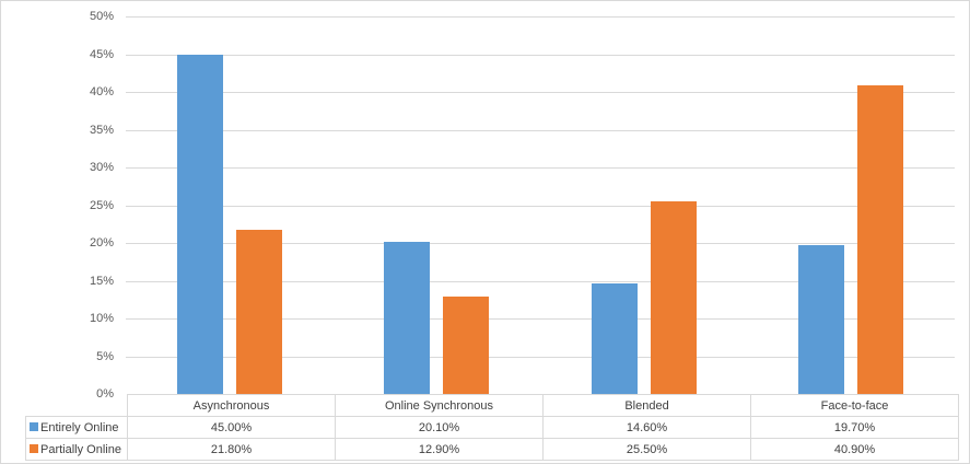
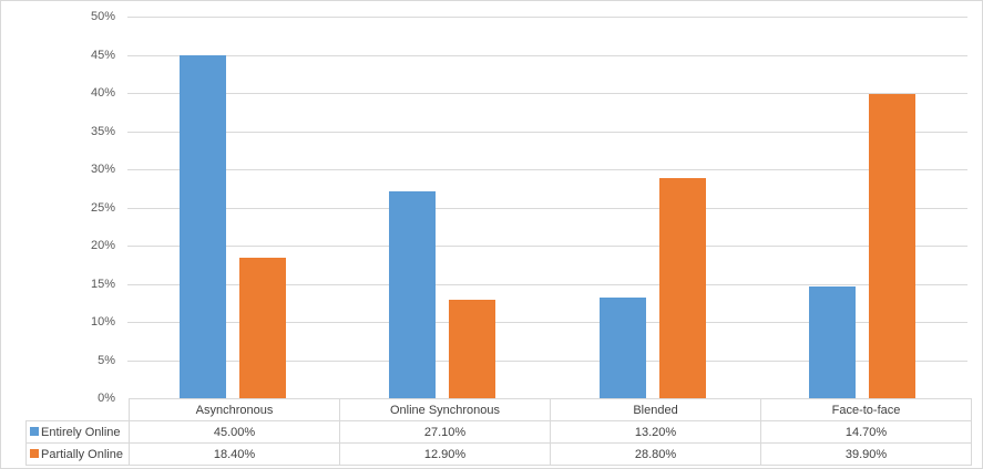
Partially Online/Asynchronous: 21.80% -> 18.40%
Entirely Online/Online Synchronous: 20.10% -> 27.10%
Entirely Online/Blended: 14.60% -> 13.20%
Partially Online/Blended: 25.50% -> 28.80%
Entirely Online/Face-to-face: 19.70% -> 14.70%
Partially Online/Face-to-face: 40.90% -> 39.90%
